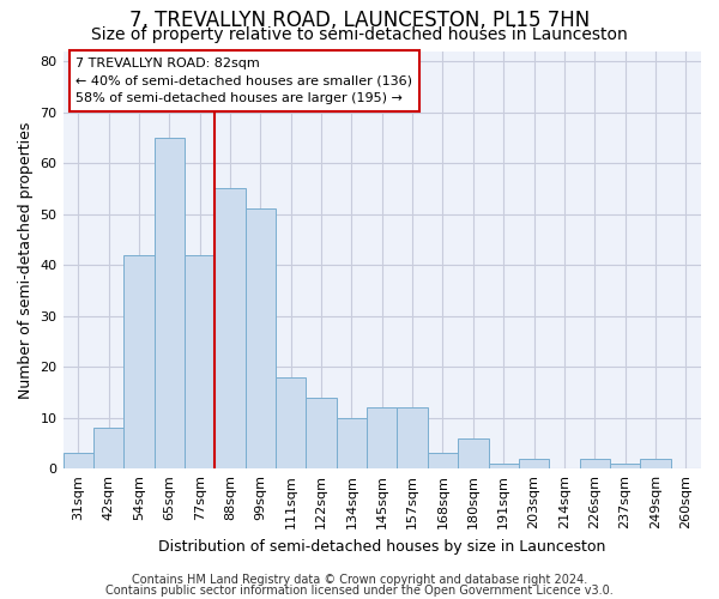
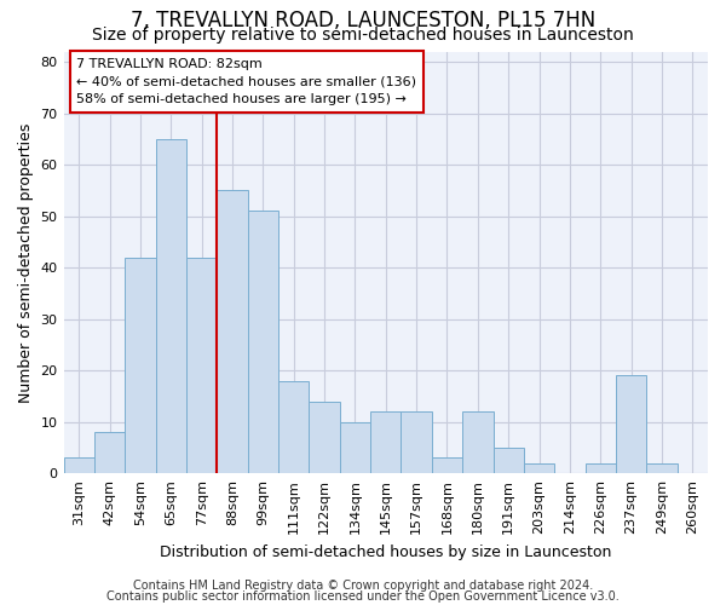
180sqm: 6 -> 12
191sqm: 1 -> 5
237sqm: 1 -> 19
